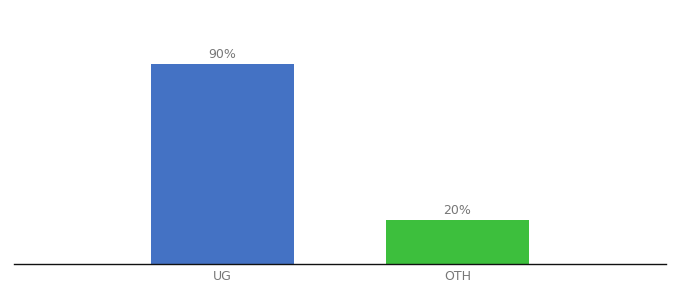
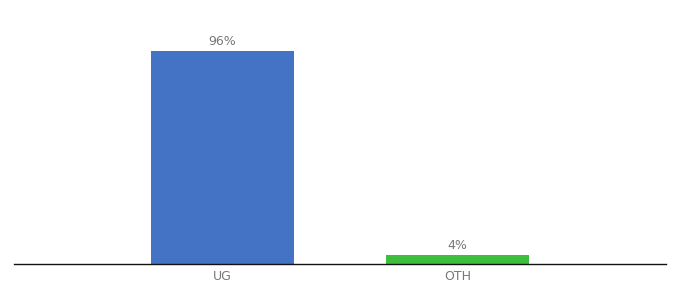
UG: 90% -> 96%
OTH: 20% -> 4%
